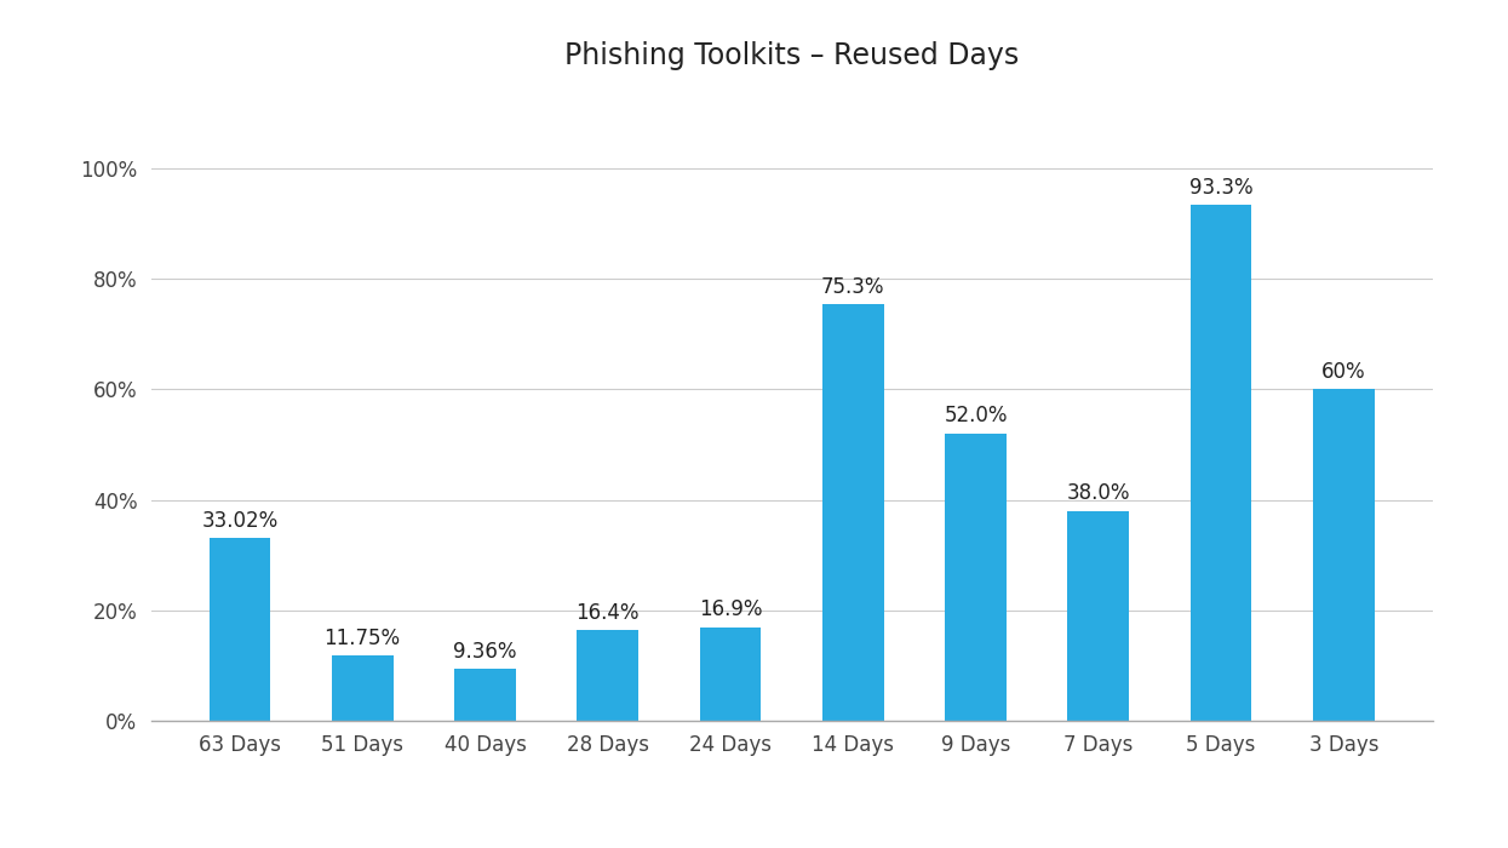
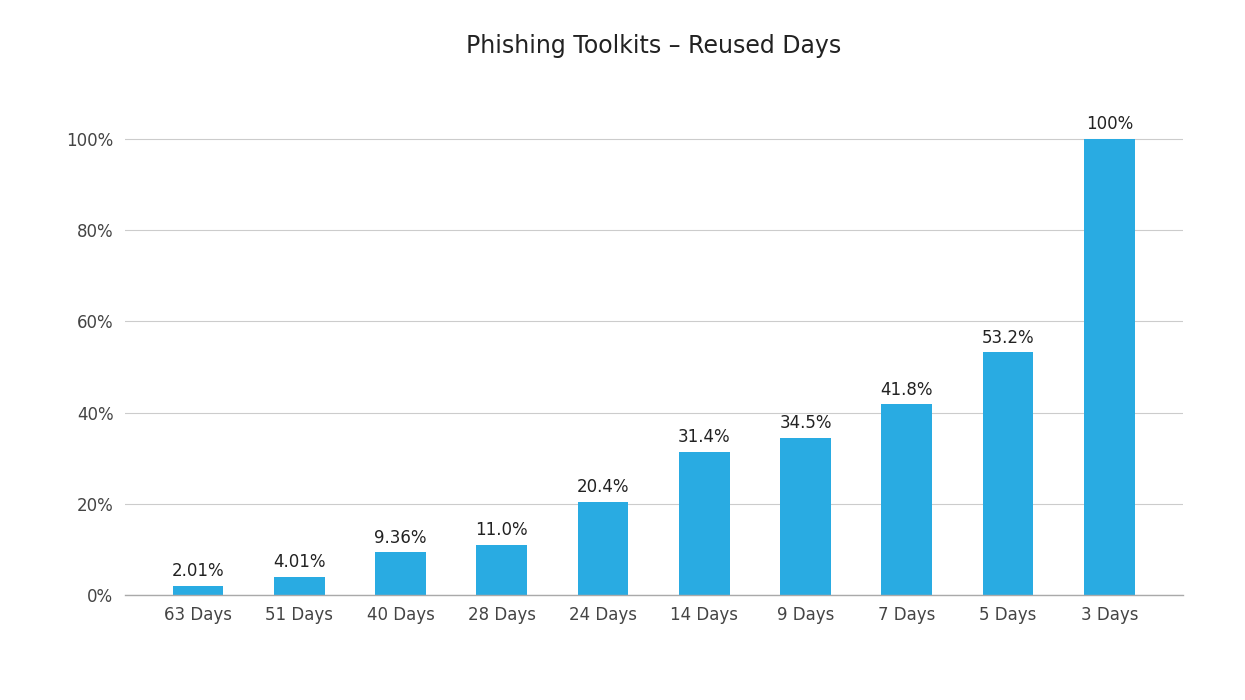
63 Days: 33.02% -> 2.01%
51 Days: 11.75% -> 4.01%
28 Days: 16.4% -> 11.0%
24 Days: 16.9% -> 20.4%
14 Days: 75.3% -> 31.4%
9 Days: 52.0% -> 34.5%
7 Days: 38.0% -> 41.8%
5 Days: 93.3% -> 53.2%
3 Days: 60% -> 100%
